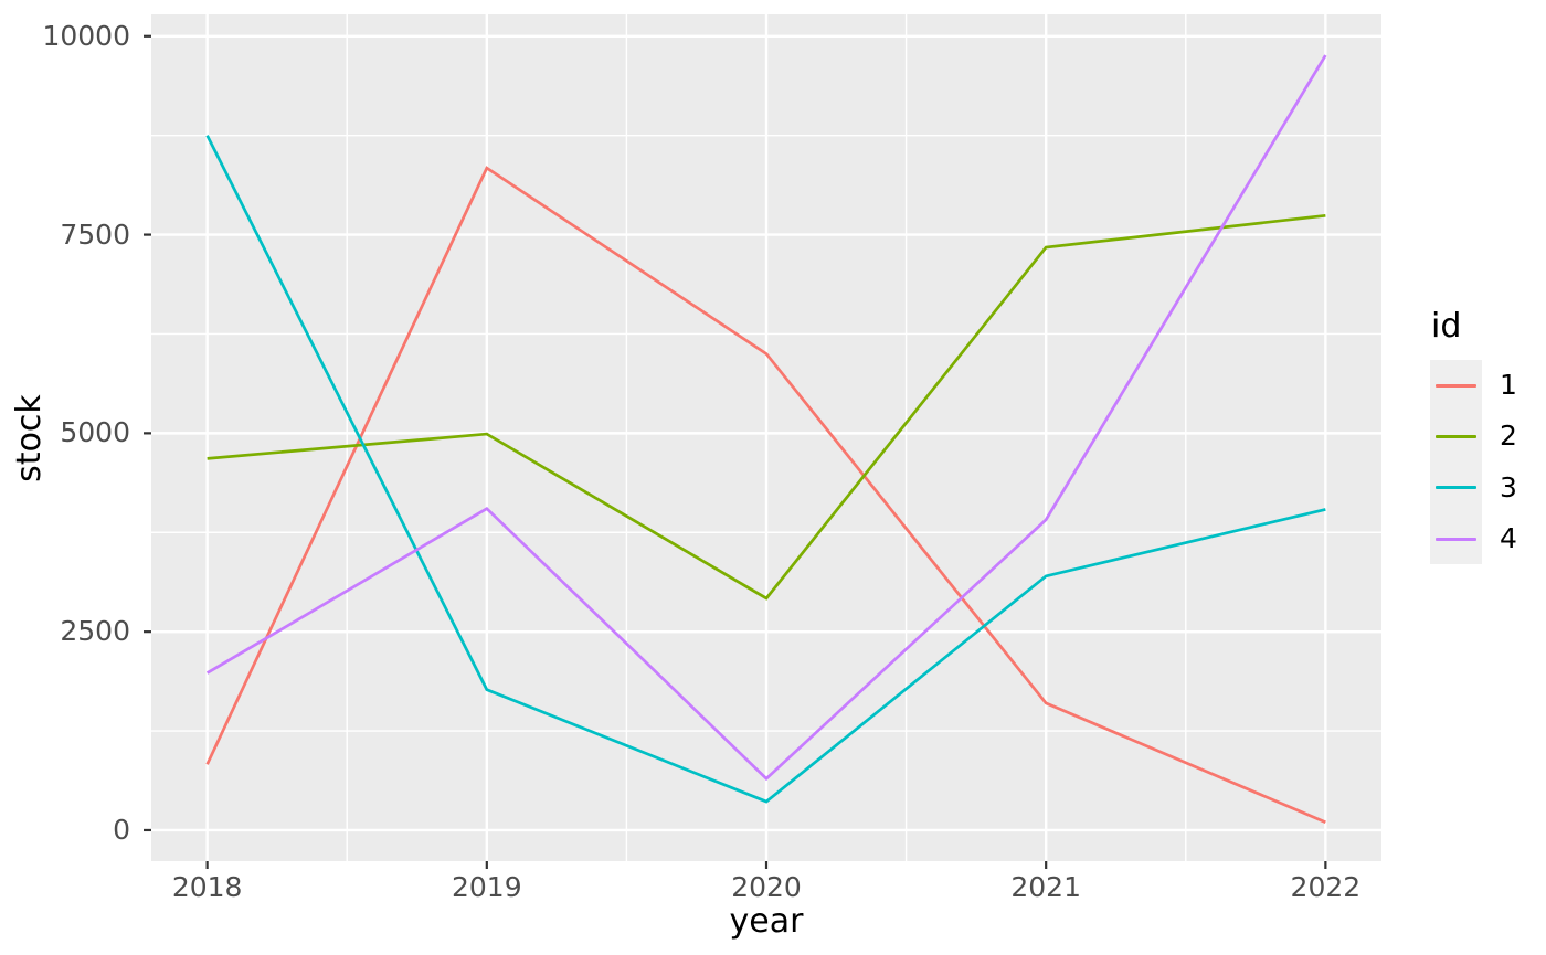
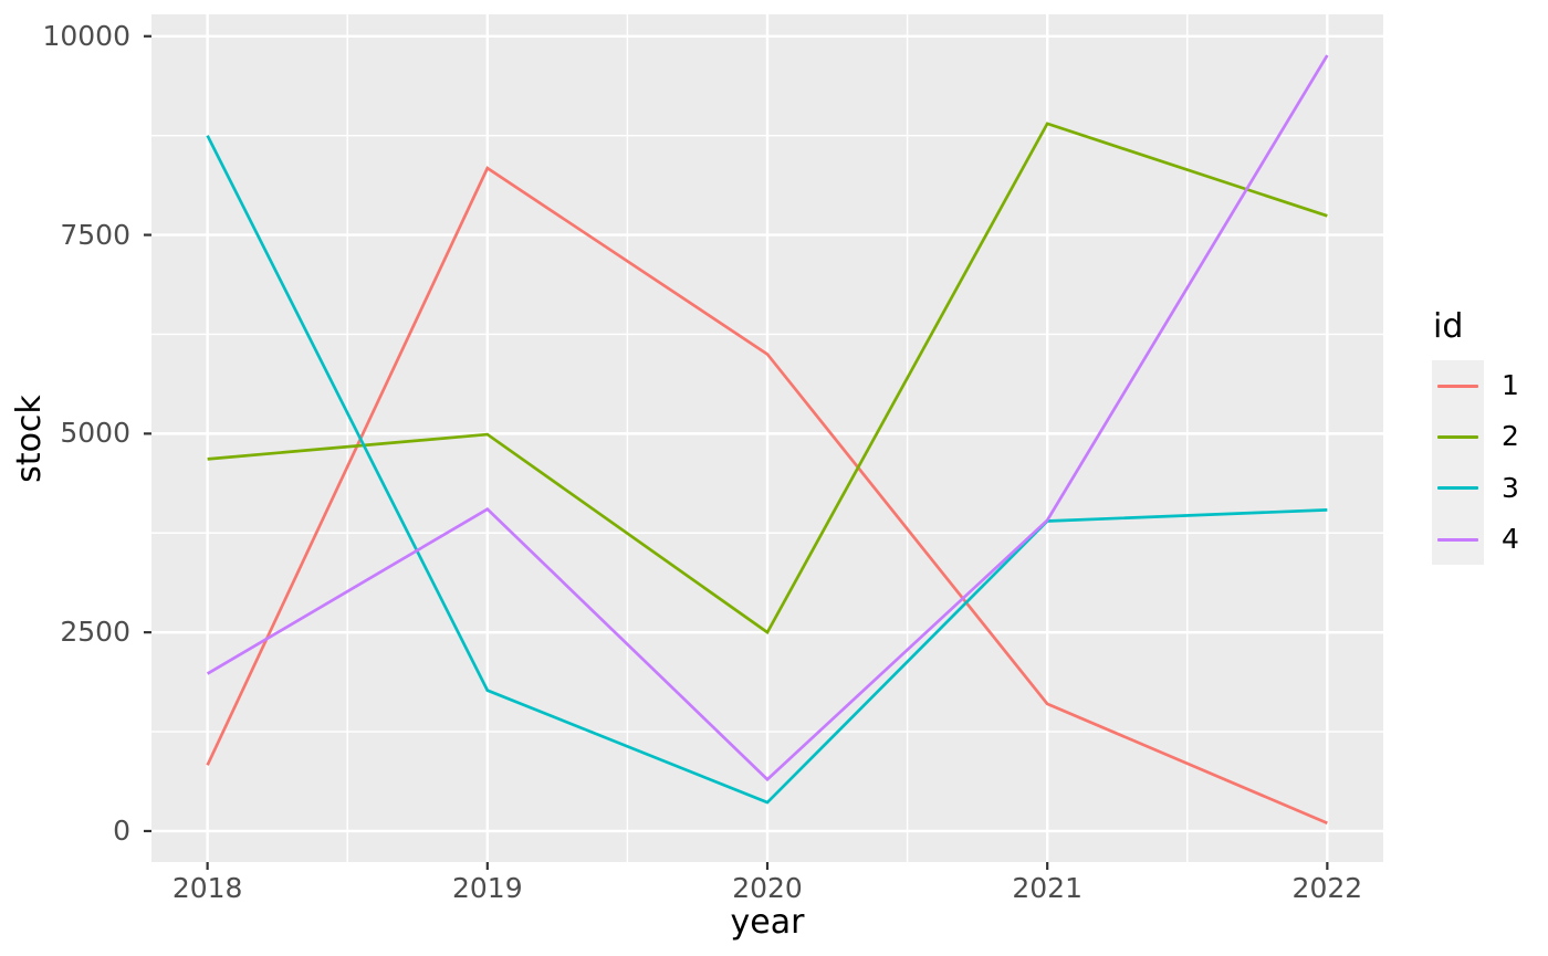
2/2020: 2900 -> 2500
2/2021: 7300 -> 8900
3/2021: 3200 -> 3900
